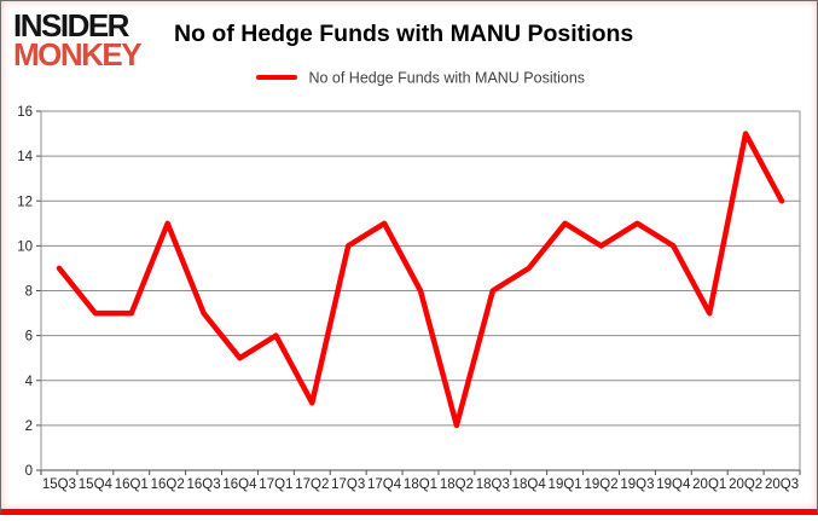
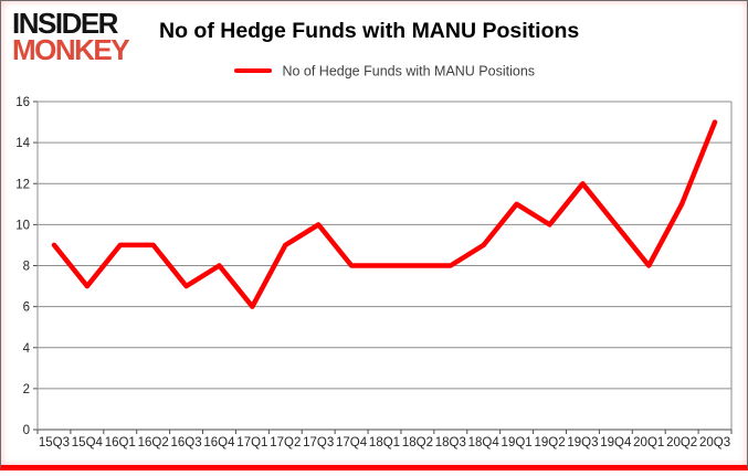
16Q1: 7 -> 9
16Q2: 11 -> 9
16Q4: 5 -> 8
17Q2: 3 -> 9
17Q4: 11 -> 8
18Q2: 2 -> 8
19Q3: 11 -> 12
20Q1: 7 -> 8
20Q2: 15 -> 11
20Q3: 12 -> 15
